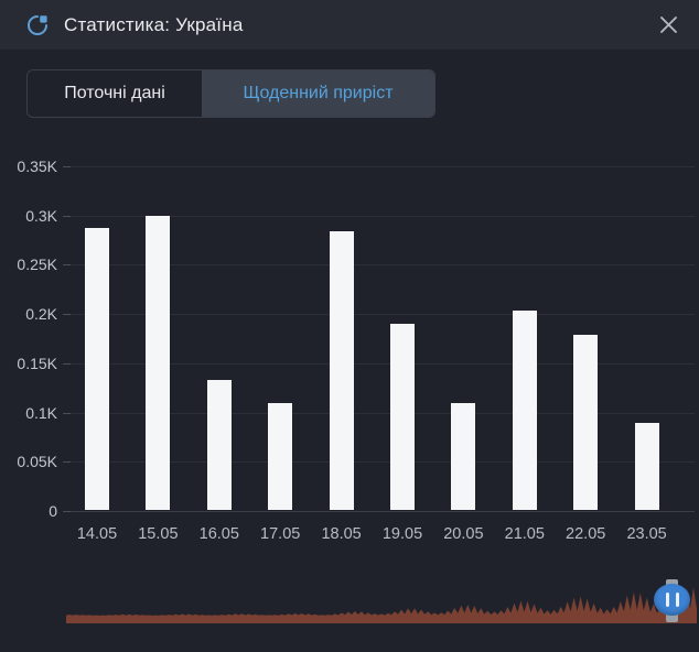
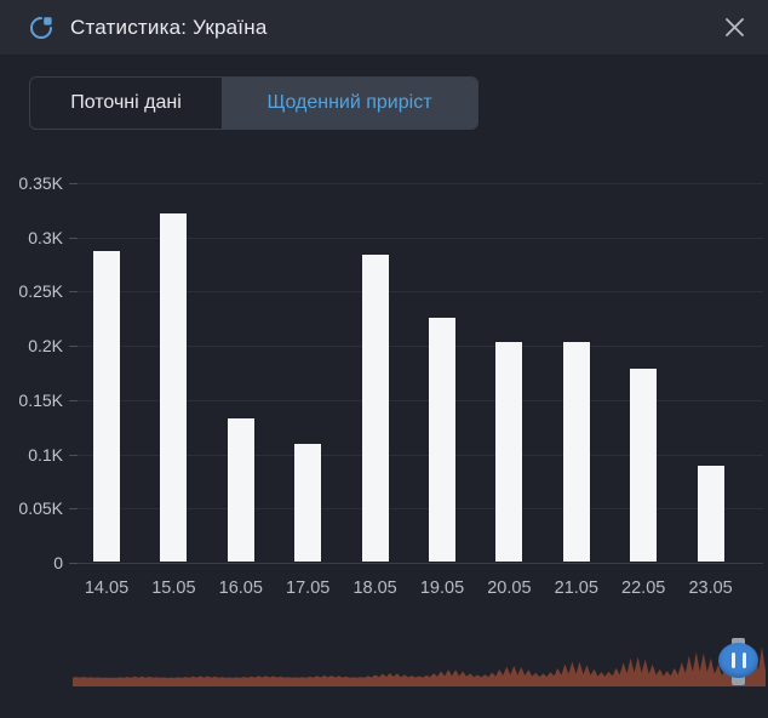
15.05: 0.30K -> 0.32K
19.05: 0.19K -> 0.23K
20.05: 0.11K -> 0.20K
